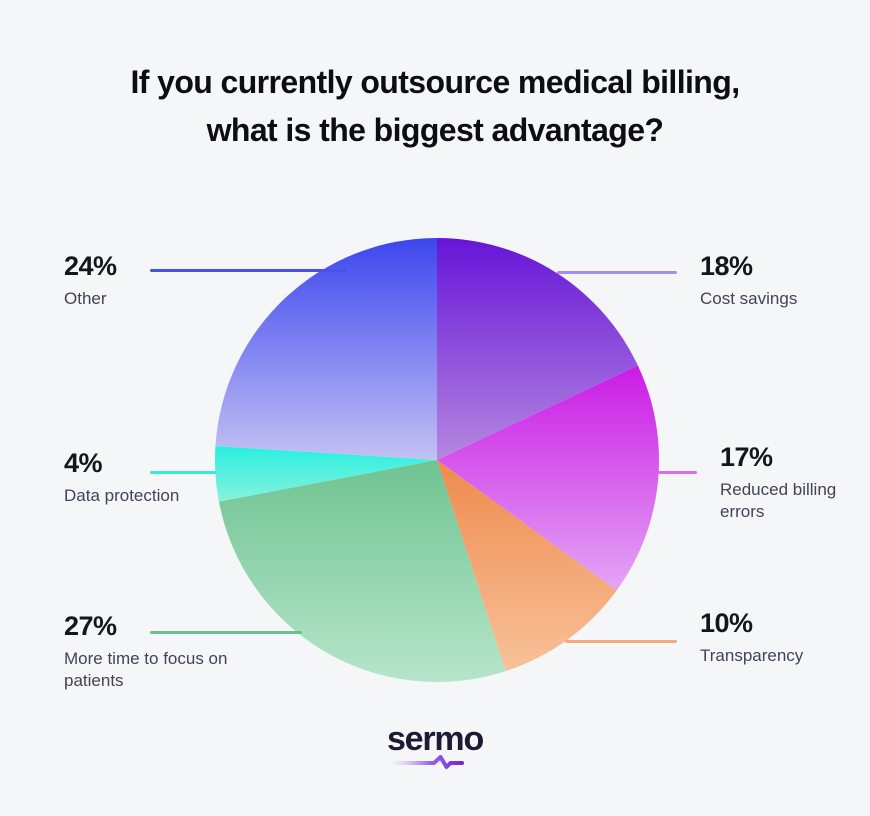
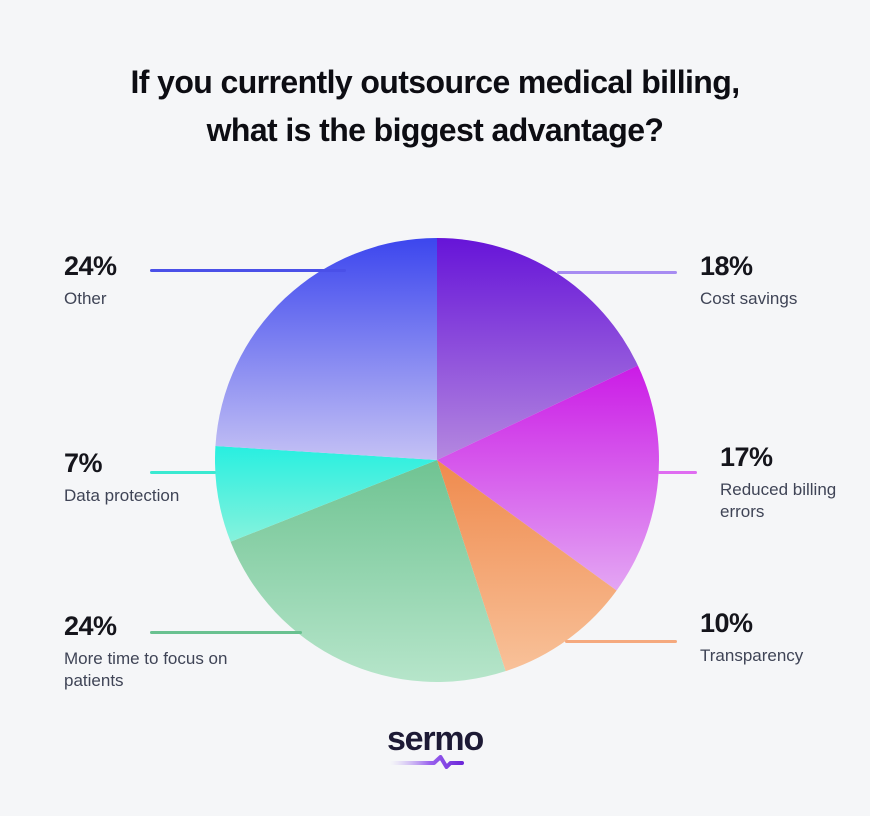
More time to focus on patients: 27% -> 24%
Data protection: 4% -> 7%
